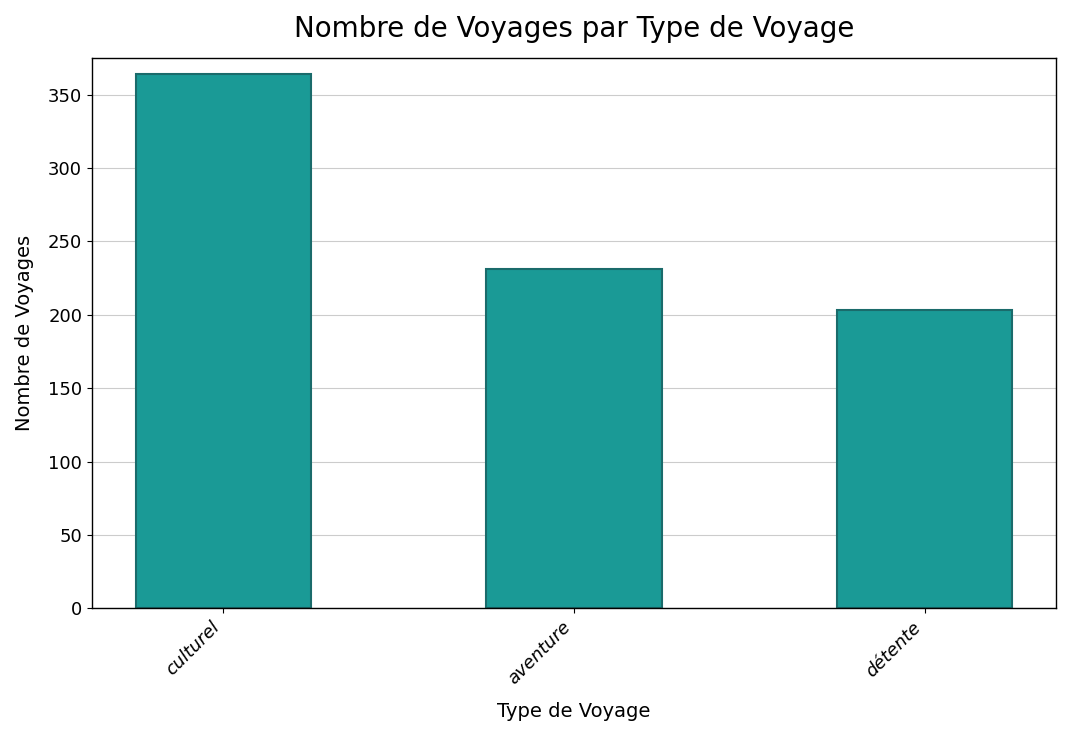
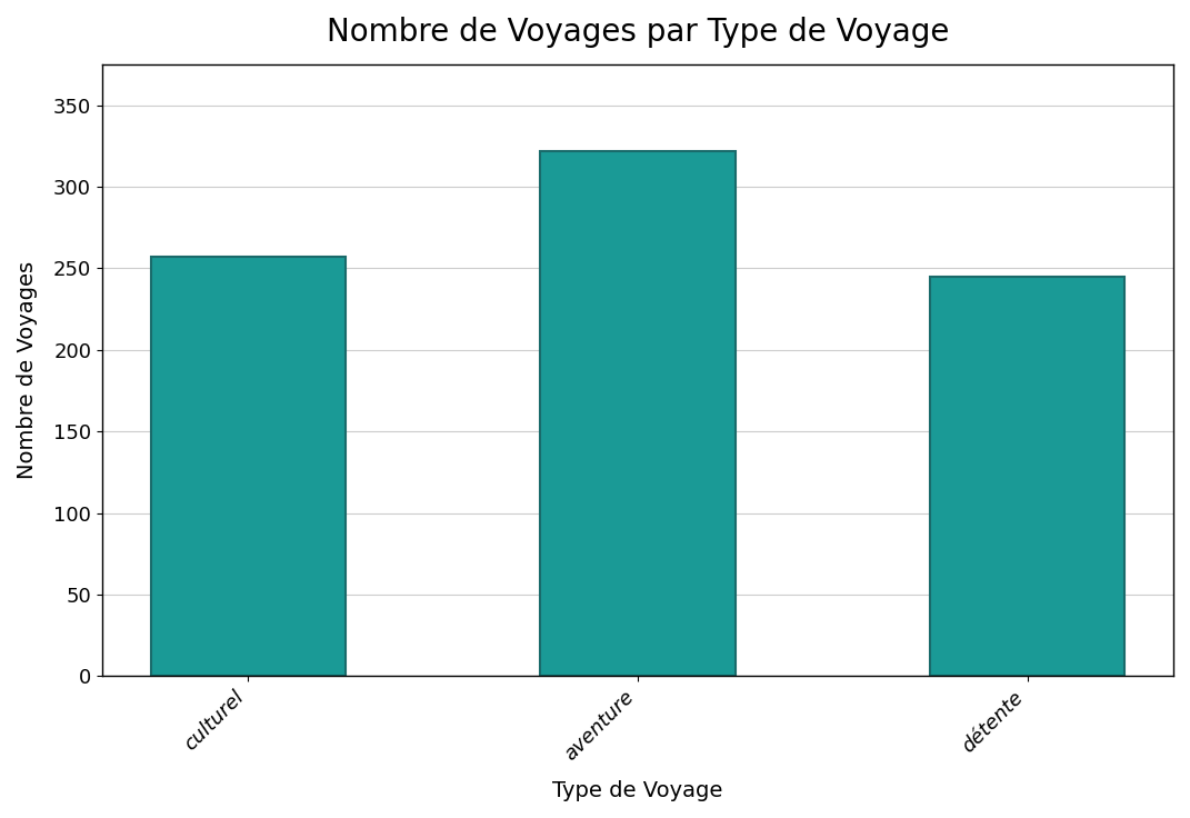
culturel: 364 -> 257
aventure: 231 -> 322
détente: 203 -> 245
